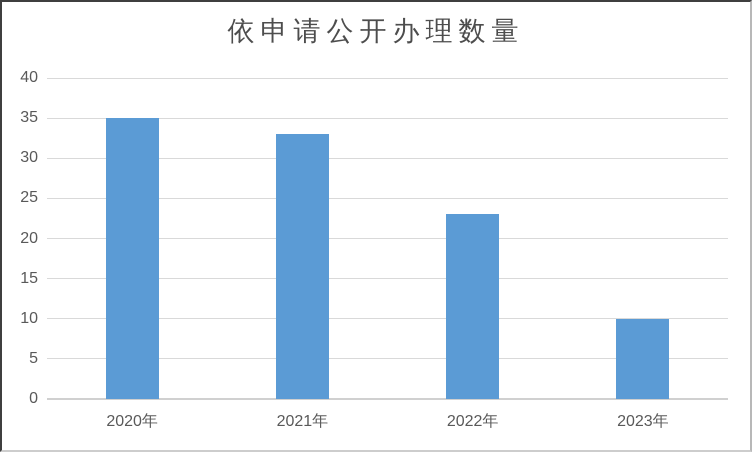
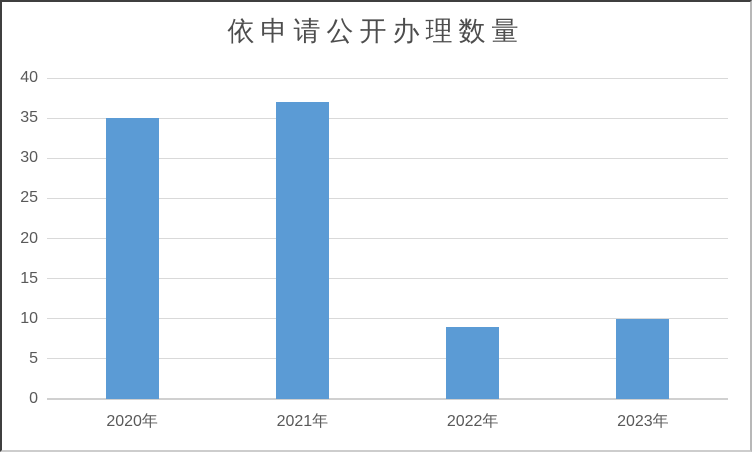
2021年: 33 -> 37
2022年: 23 -> 9
